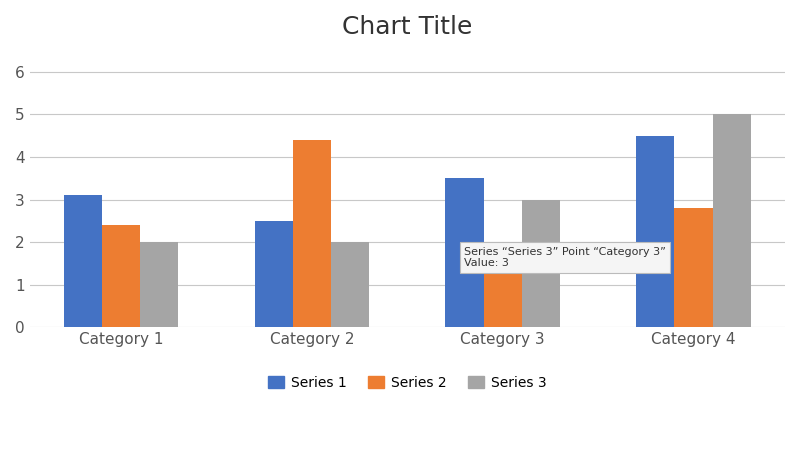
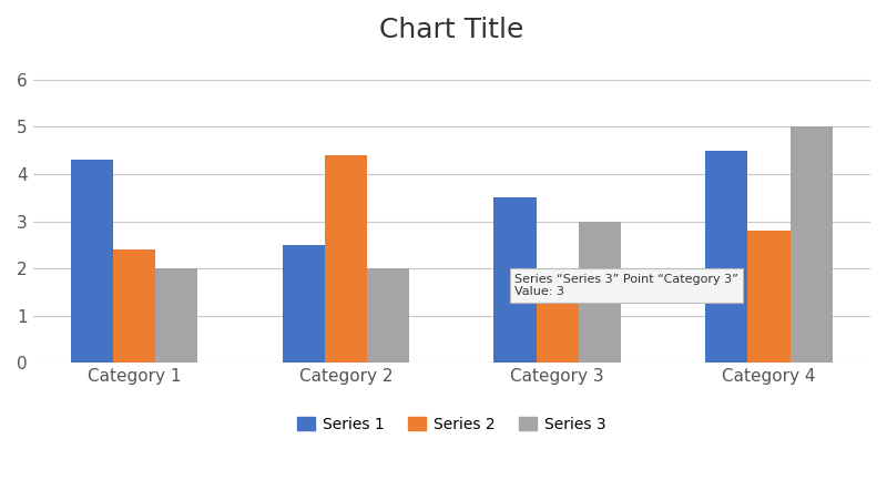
Series 1/Category 1: 3.1 -> 4.3
